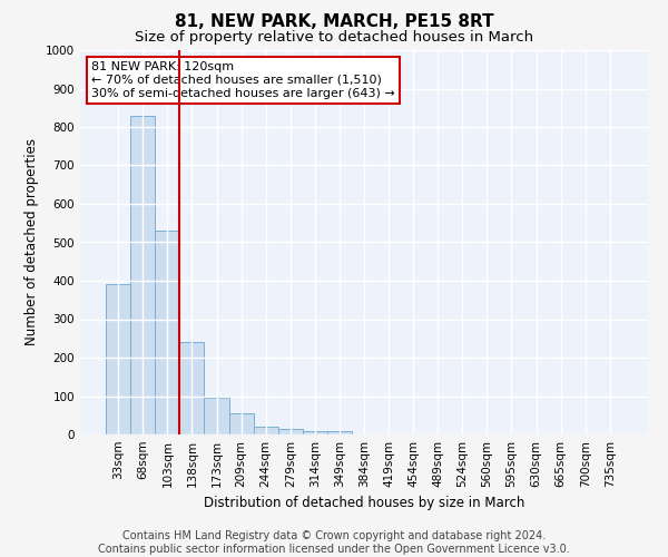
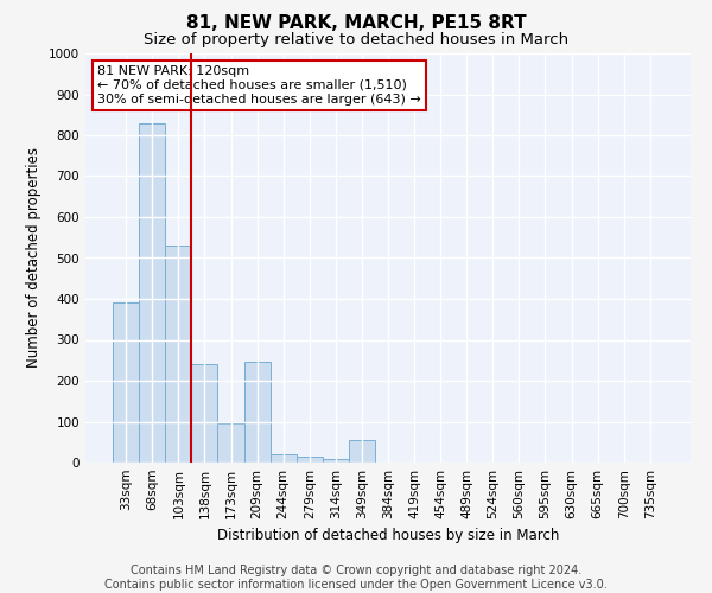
209sqm: 55 -> 245
349sqm: 8 -> 55
